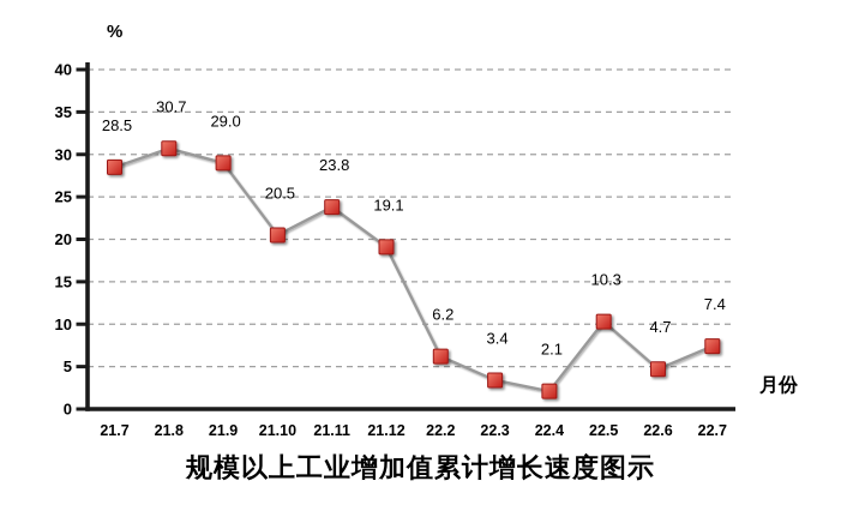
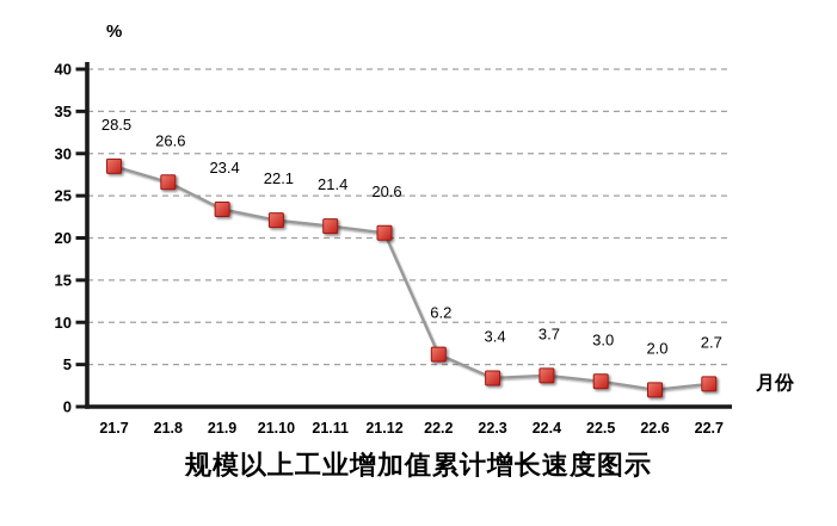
21.8: 30.7 -> 26.6
21.9: 29.0 -> 23.4
21.10: 20.5 -> 22.1
21.11: 23.8 -> 21.4
21.12: 19.1 -> 20.6
22.4: 2.1 -> 3.7
22.5: 10.3 -> 3.0
22.6: 4.7 -> 2.0
22.7: 7.4 -> 2.7
